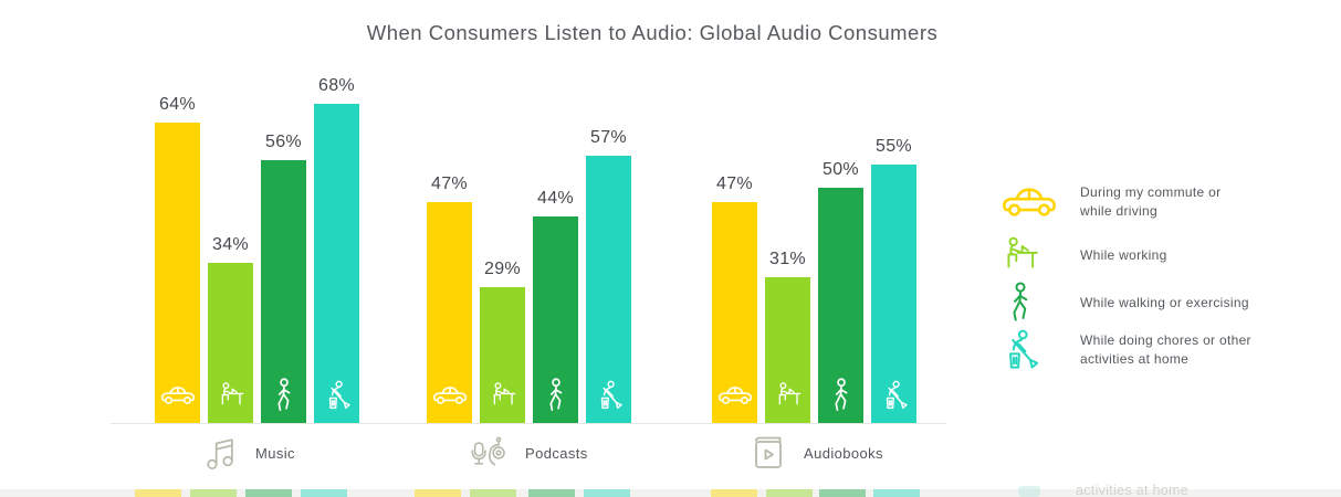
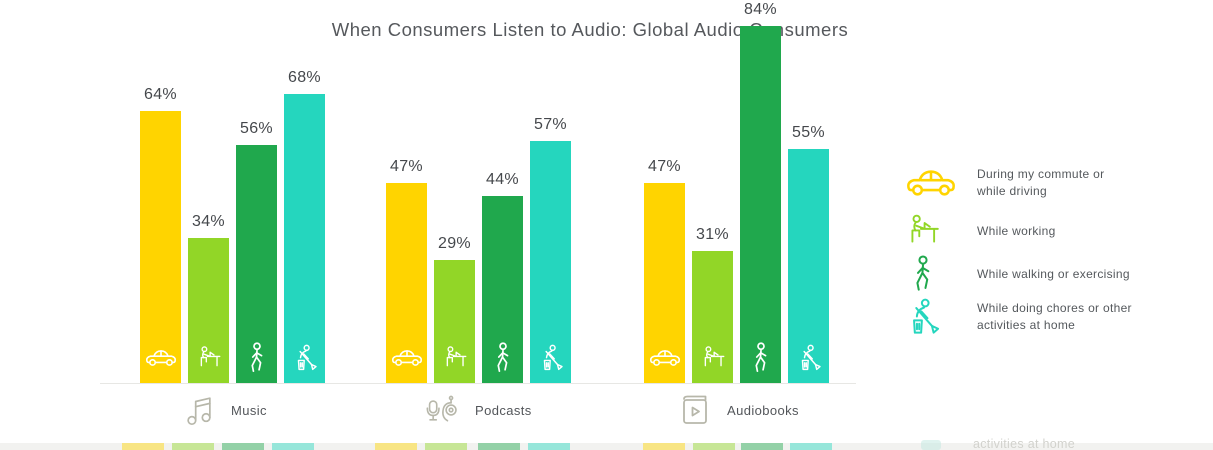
While walking or exercising/Audiobooks: 50% -> 84%
